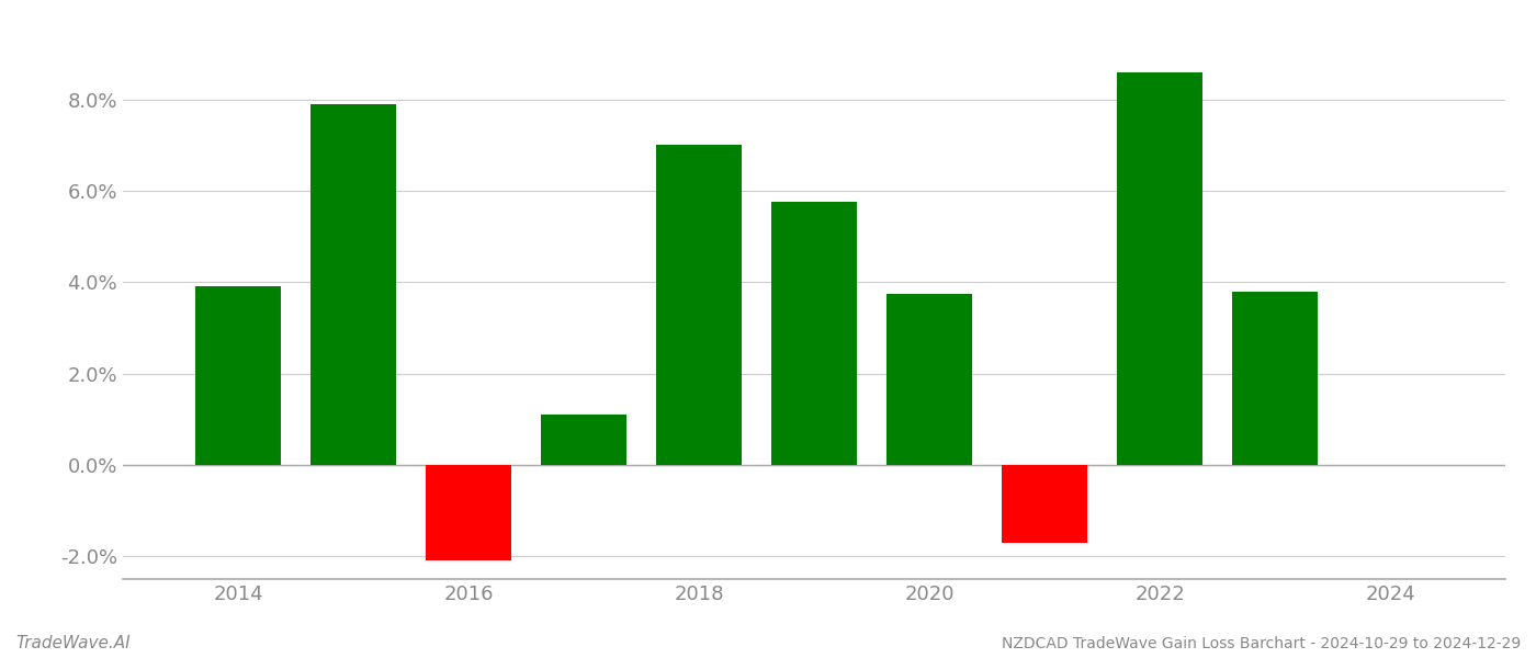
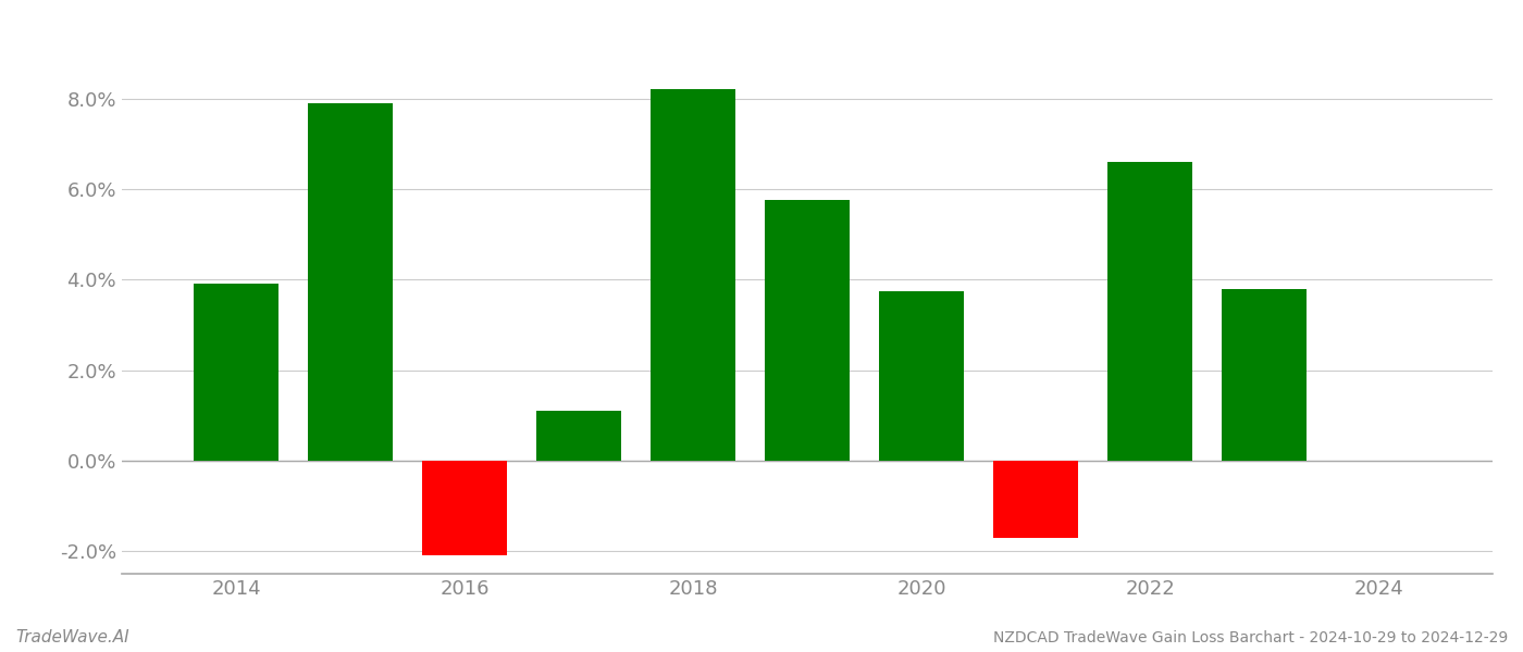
2018: 7.00% -> 8.20%
2022: 8.60% -> 6.60%
